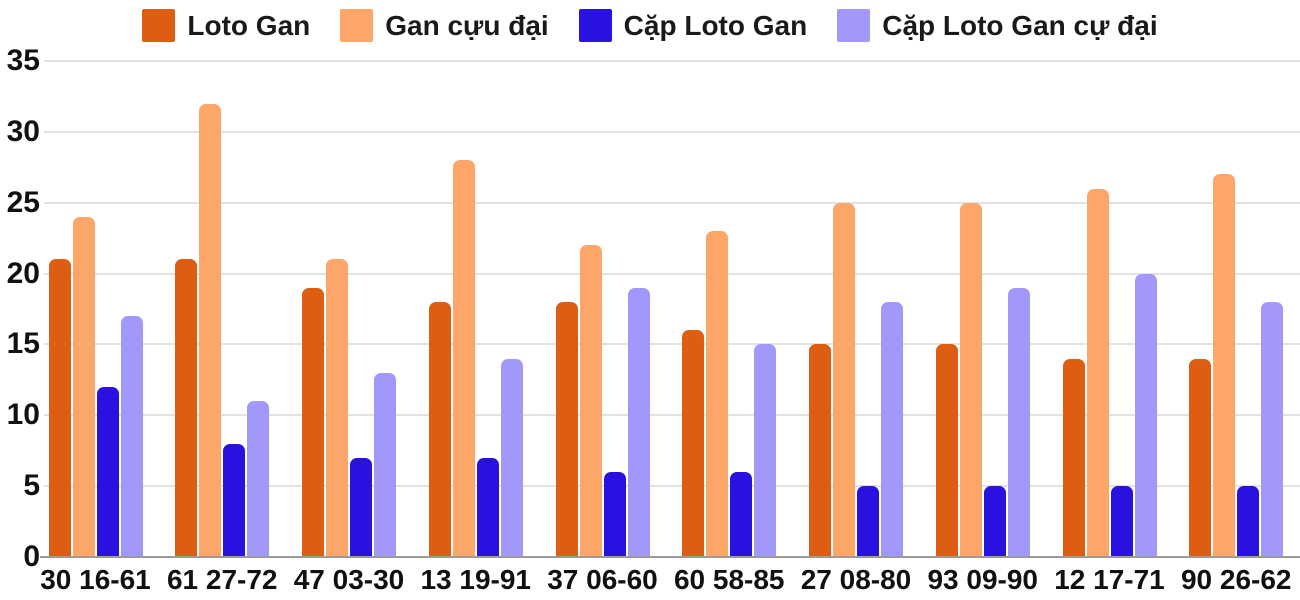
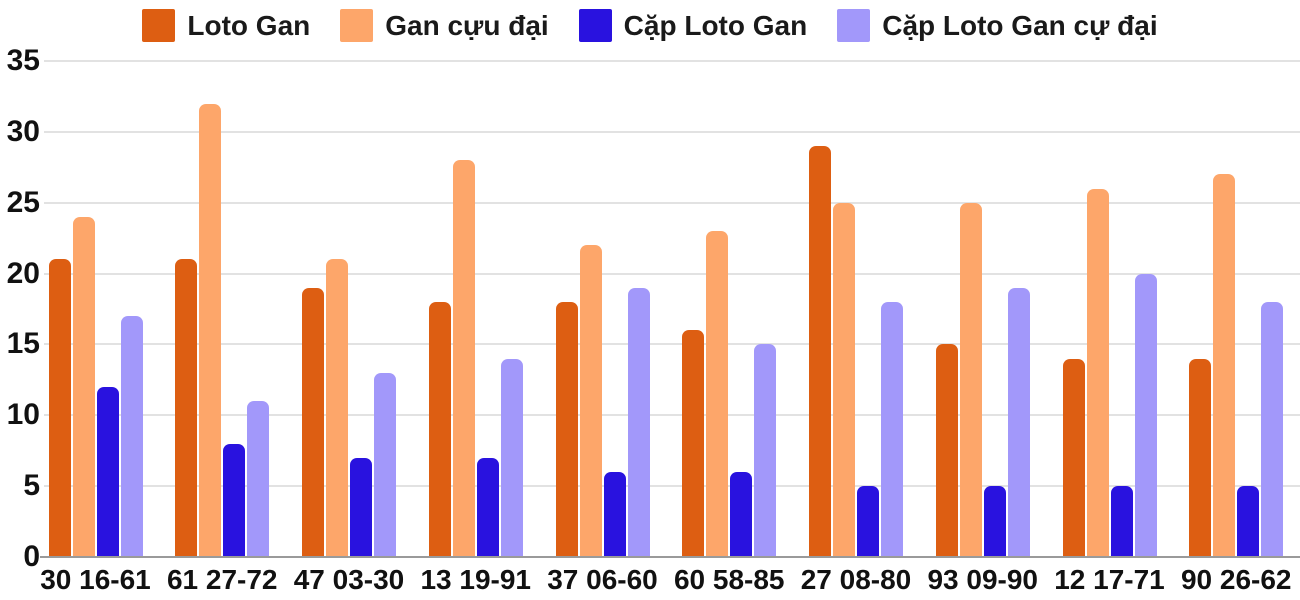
Loto Gan/27 08-80: 15 -> 29
